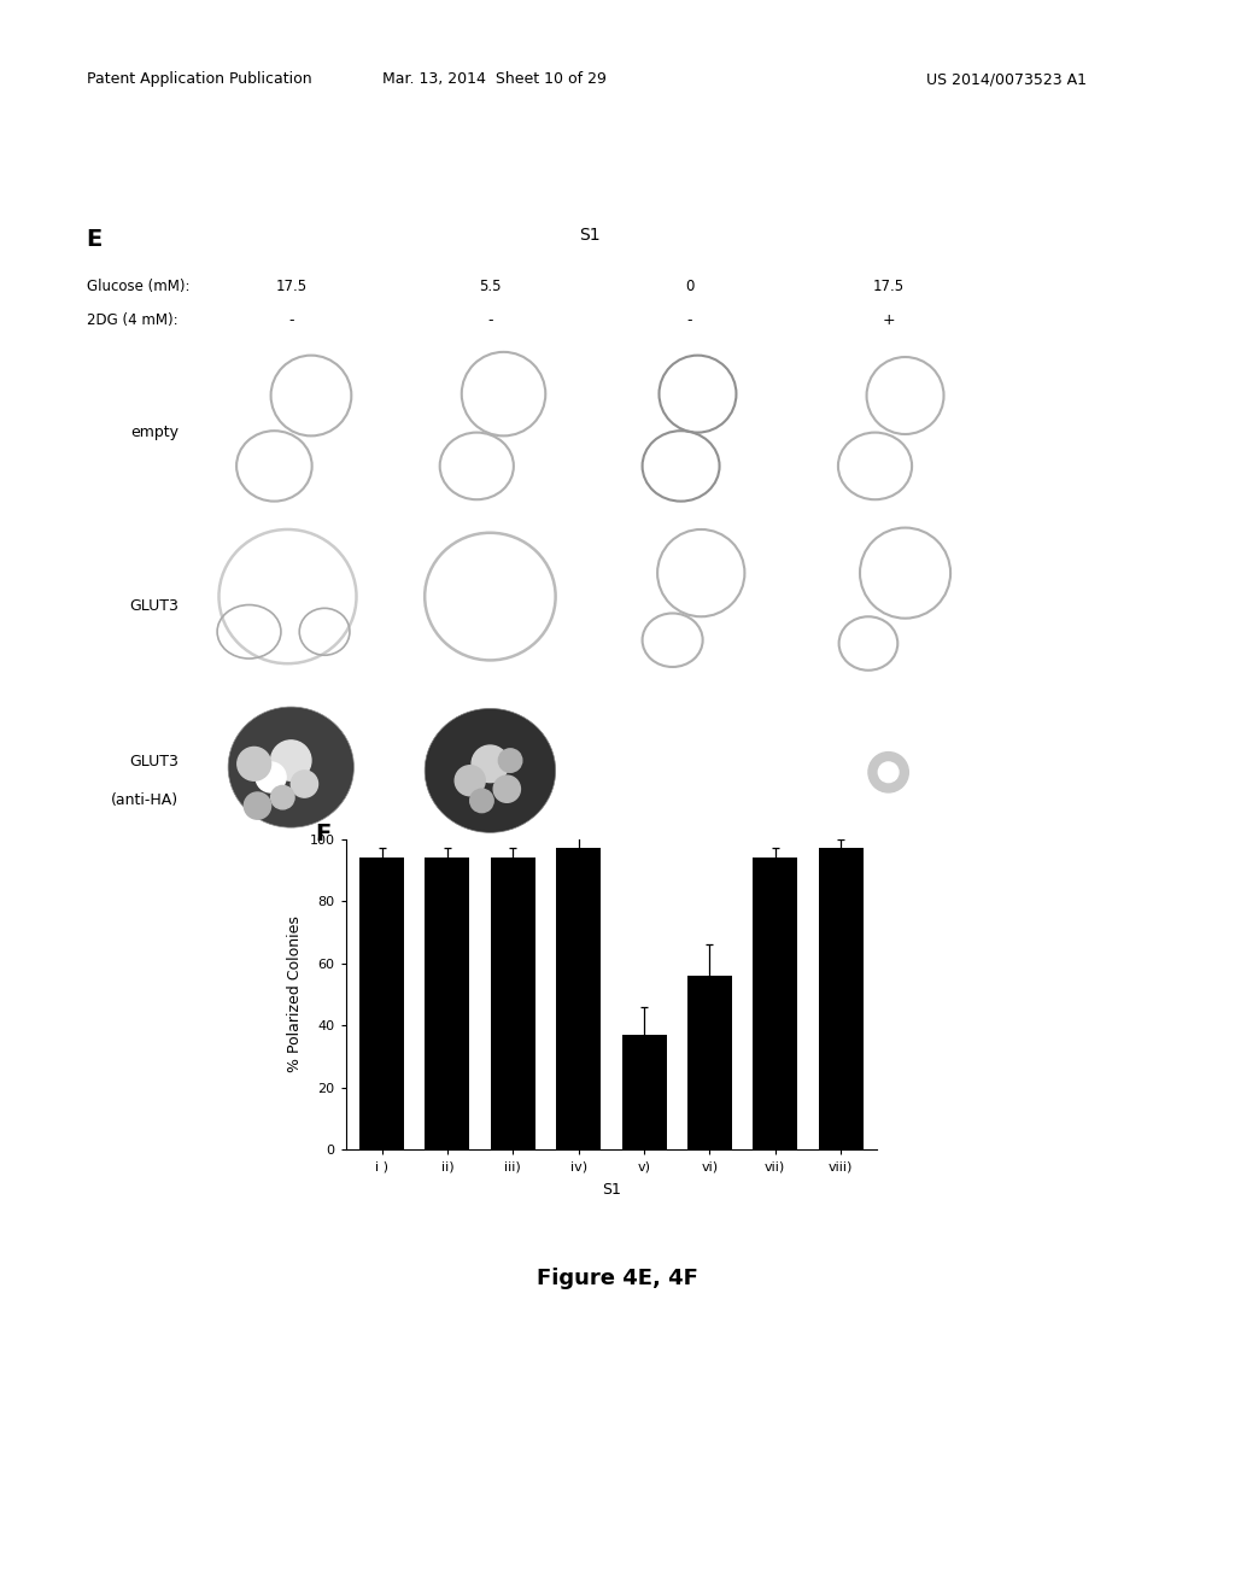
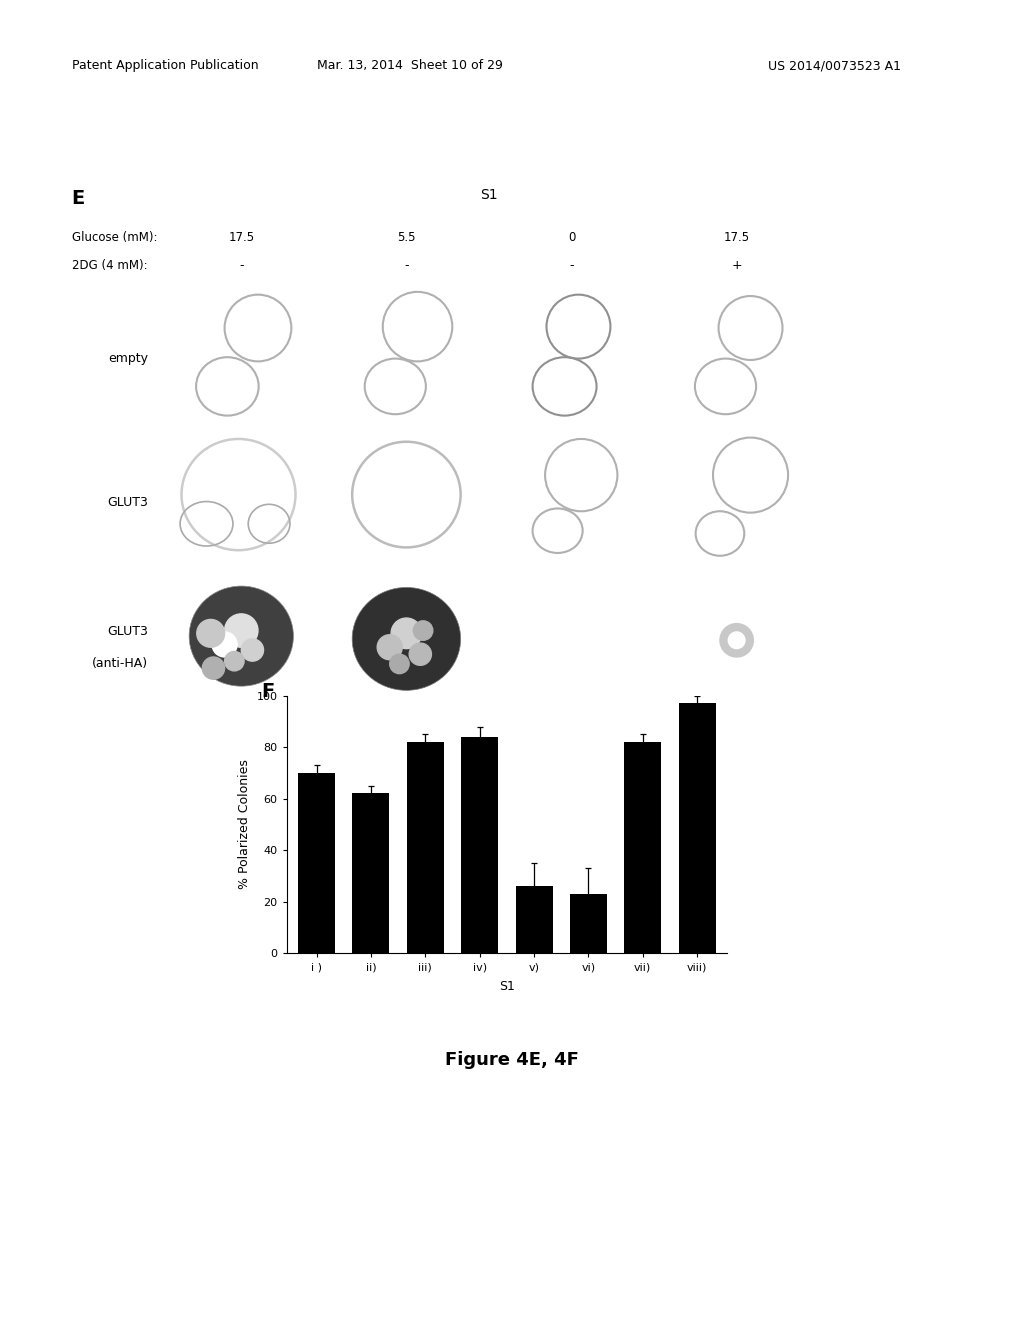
i ): 94 -> 70
ii): 94 -> 62
iii): 94 -> 82
iv): 97 -> 84
v): 37 -> 26
vi): 56 -> 23
vii): 94 -> 82
